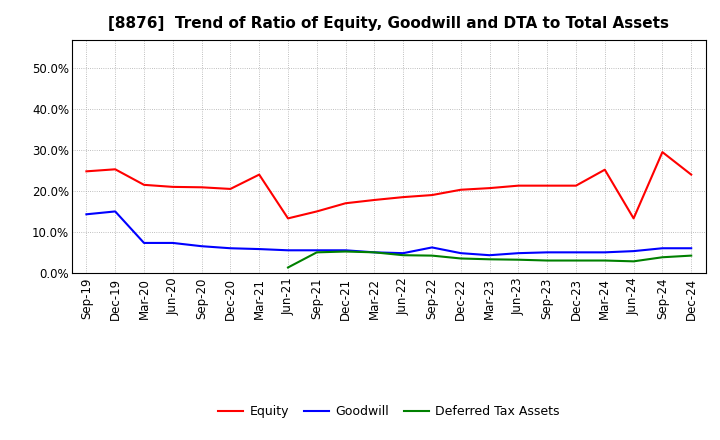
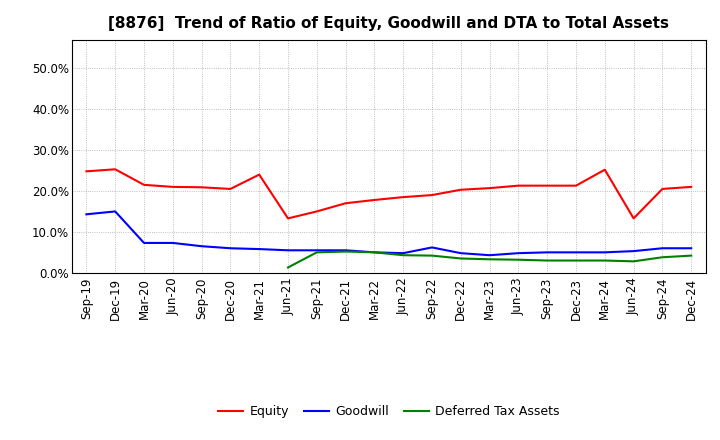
Equity/Sep-24: 29.5% -> 20.5%
Equity/Dec-24: 24.0% -> 21.0%
